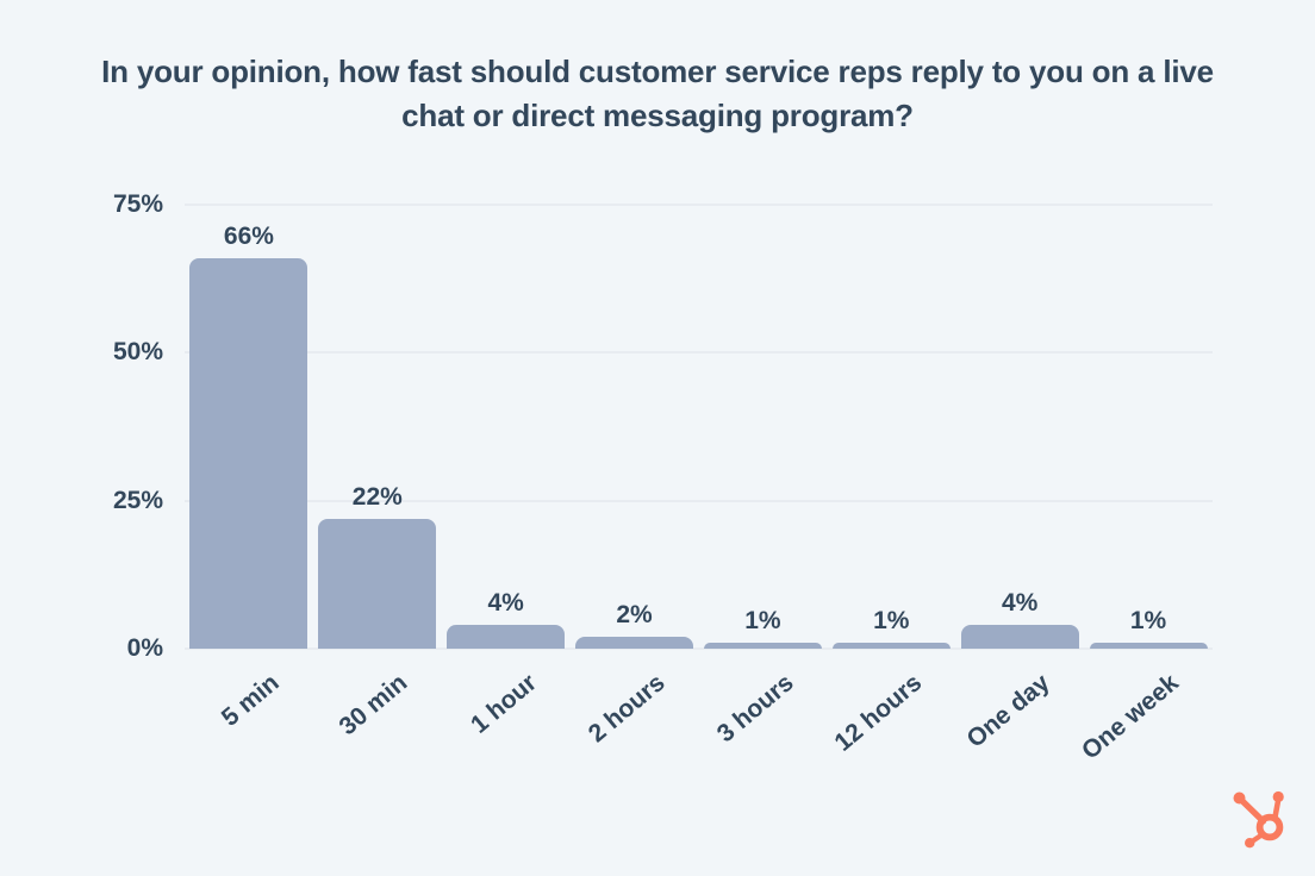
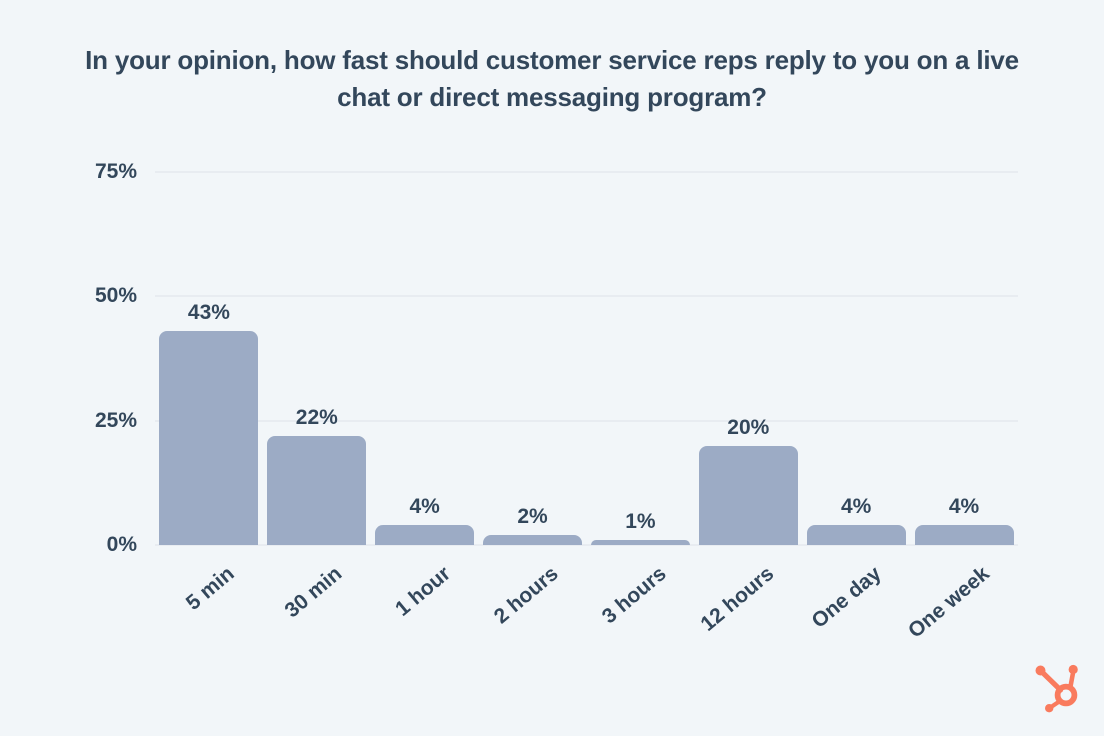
5 min: 66% -> 43%
12 hours: 1% -> 20%
One week: 1% -> 4%
